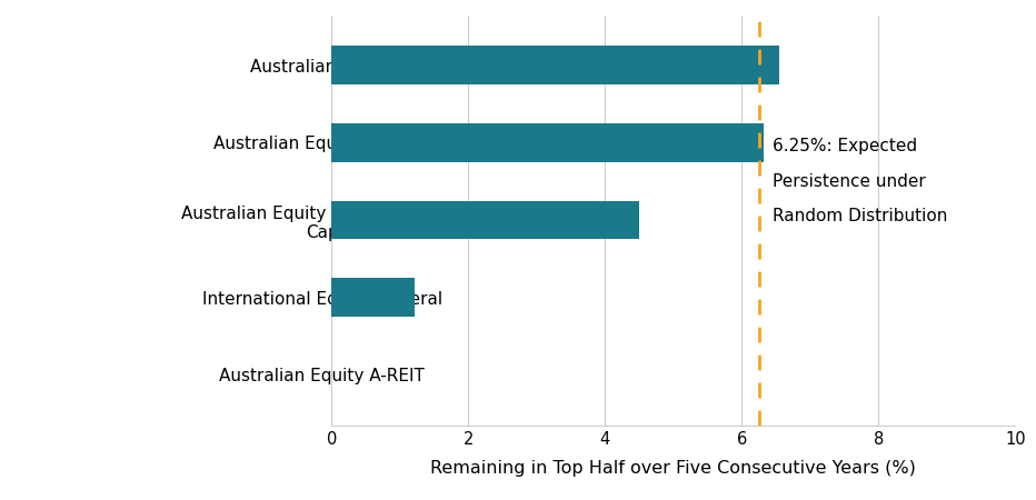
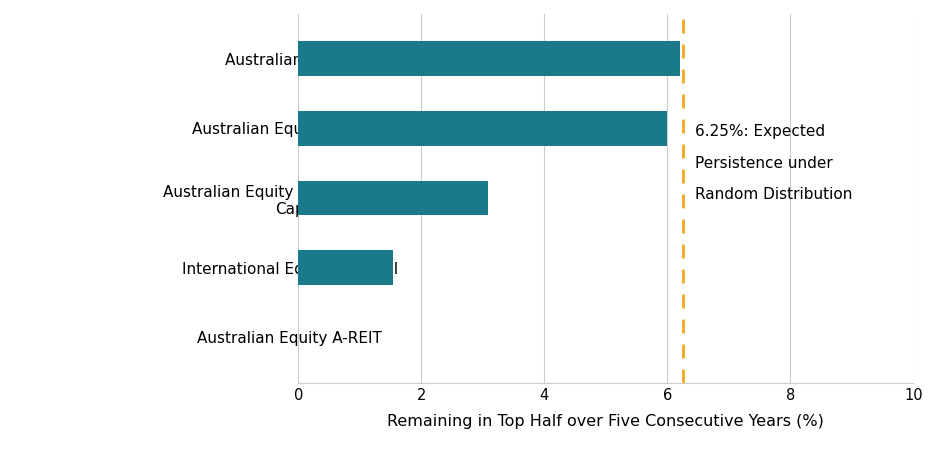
Australian Bonds: 6.54 -> 6.20
Australian Equity General: 6.32 -> 6.00
Australian Equity Mid- and Small- Cap: 4.50 -> 3.09
International Equity General: 1.22 -> 1.54
